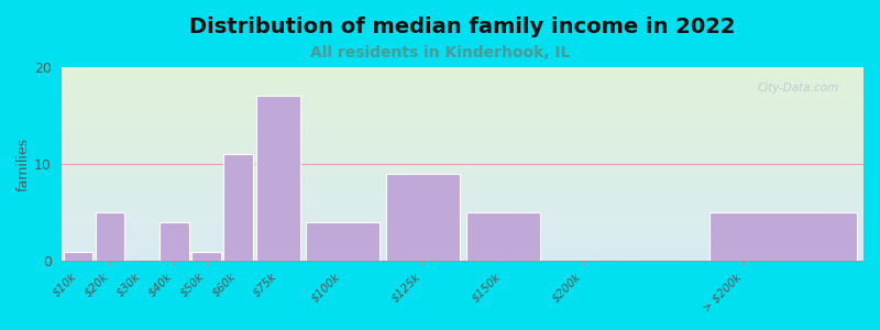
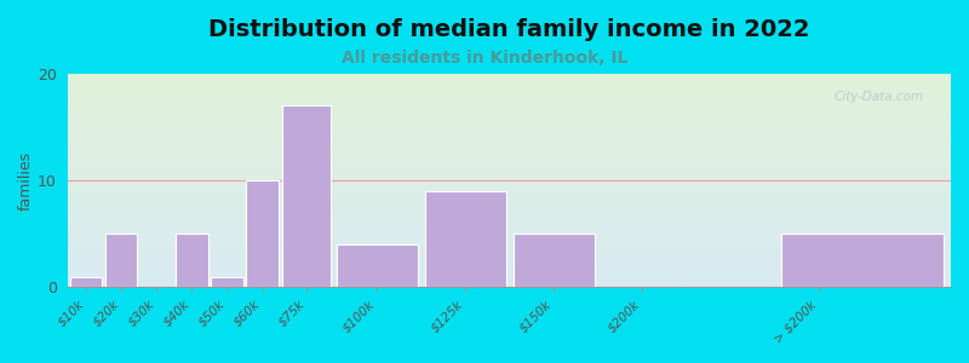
$40k: 4 -> 5
$60k: 11 -> 10
